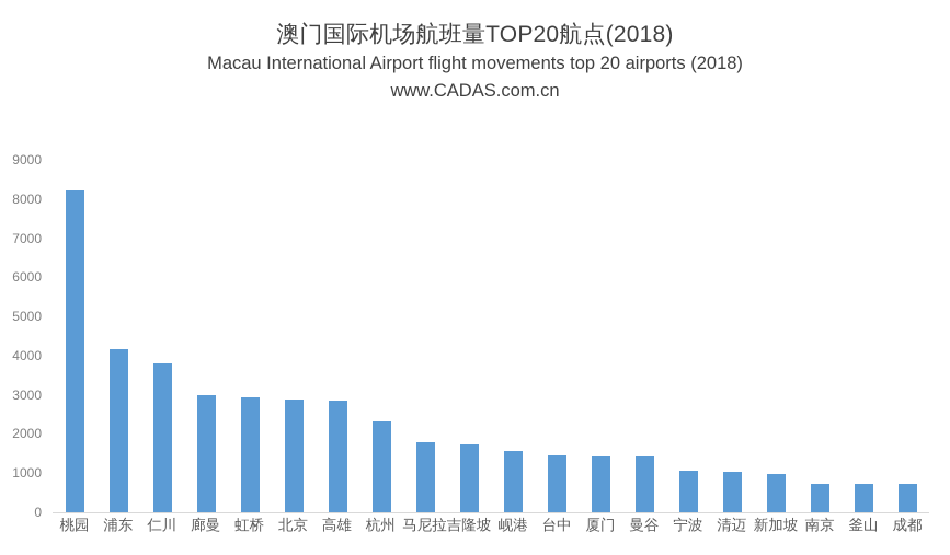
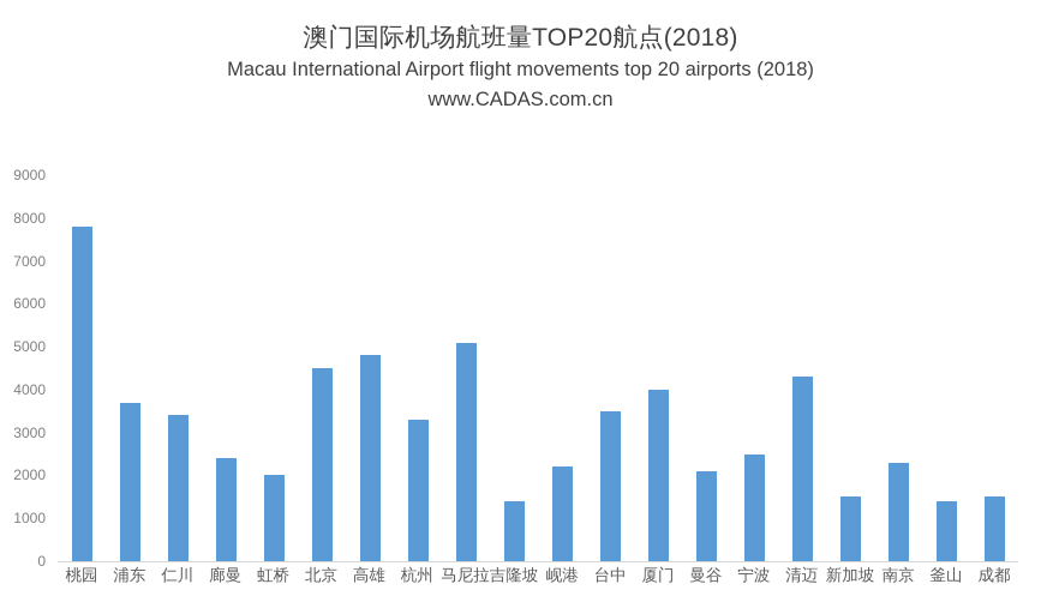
桃园: 8200 -> 7800
浦东: 4200 -> 3700
仁川: 3800 -> 3400
廊曼: 3000 -> 2400
虹桥: 2900 -> 2000
北京: 2900 -> 4500
高雄: 2900 -> 4800
杭州: 2300 -> 3300
马尼拉: 1800 -> 5100
吉隆坡: 1700 -> 1400
岘港: 1600 -> 2200
台中: 1500 -> 3500
厦门: 1400 -> 4000
曼谷: 1400 -> 2100
宁波: 1100 -> 2500
清迈: 1000 -> 4300
新加坡: 1000 -> 1500
南京: 700 -> 2300
釜山: 700 -> 1400
成都: 700 -> 1500
